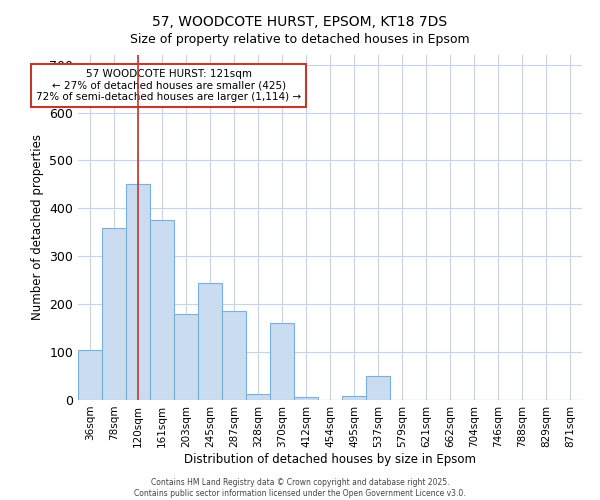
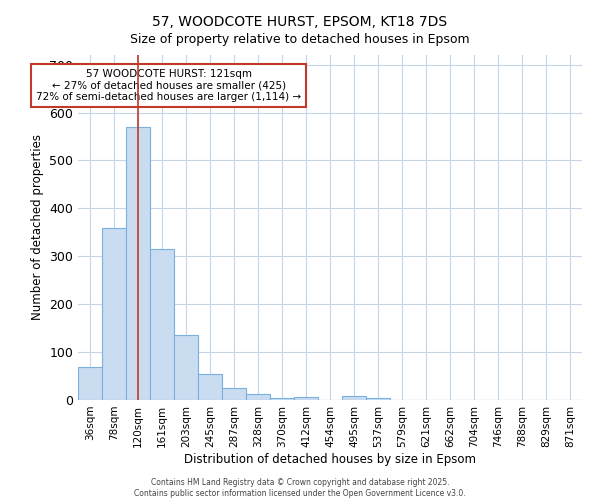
36sqm: 105 -> 68
120sqm: 450 -> 570
161sqm: 375 -> 315
203sqm: 180 -> 136
245sqm: 245 -> 55
287sqm: 185 -> 26
370sqm: 160 -> 5
537sqm: 50 -> 5
